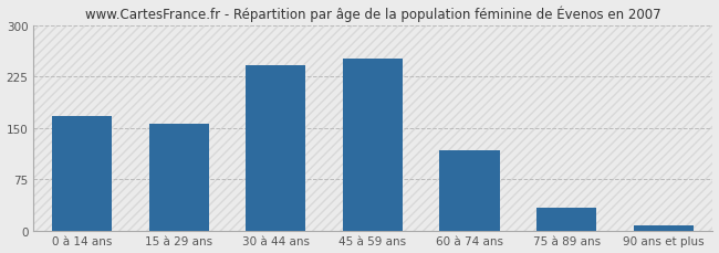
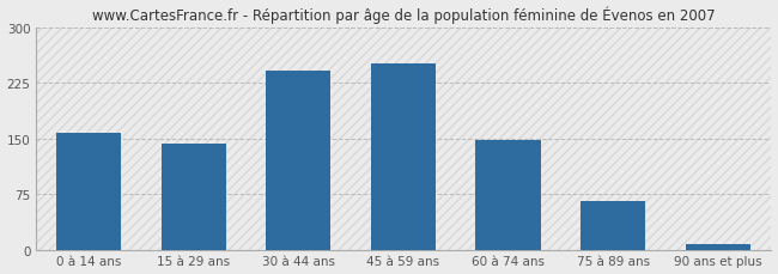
0 à 14 ans: 168 -> 158
15 à 29 ans: 156 -> 143
60 à 74 ans: 118 -> 148
75 à 89 ans: 34 -> 65
